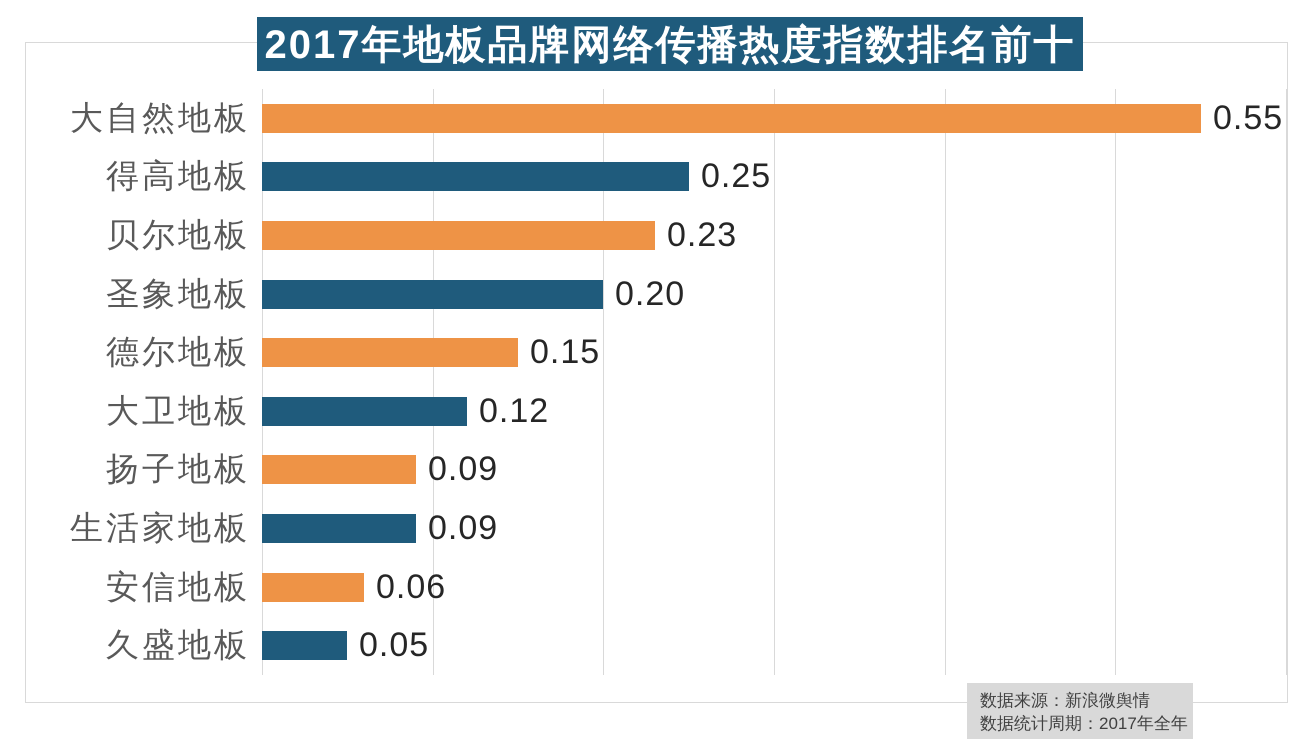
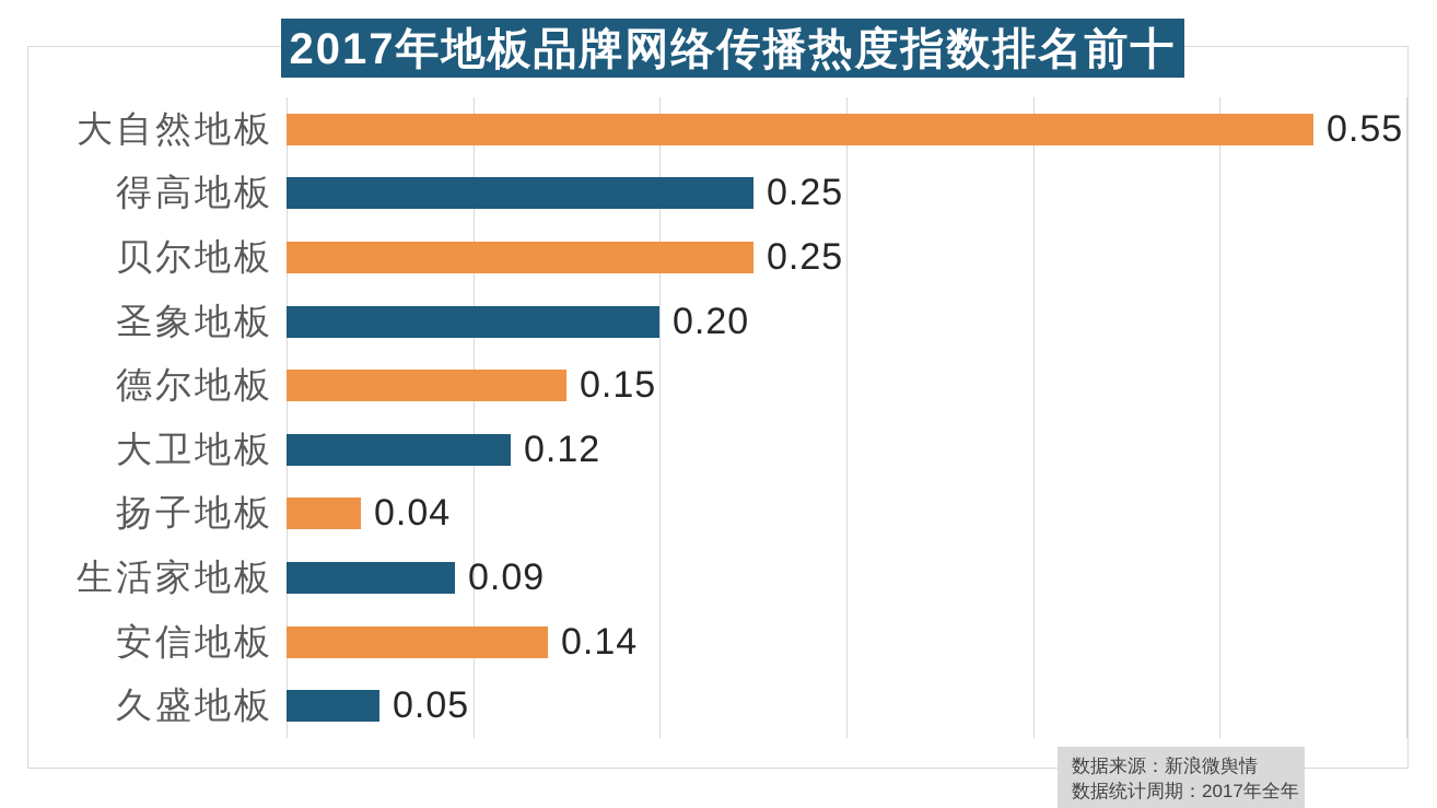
贝尔地板: 0.23 -> 0.25
扬子地板: 0.09 -> 0.04
安信地板: 0.06 -> 0.14
